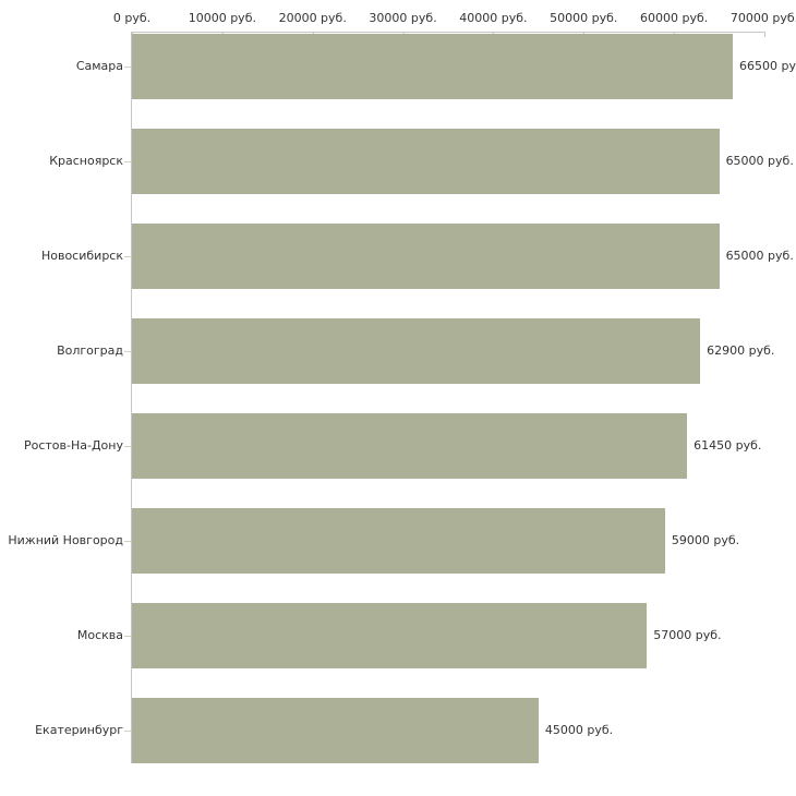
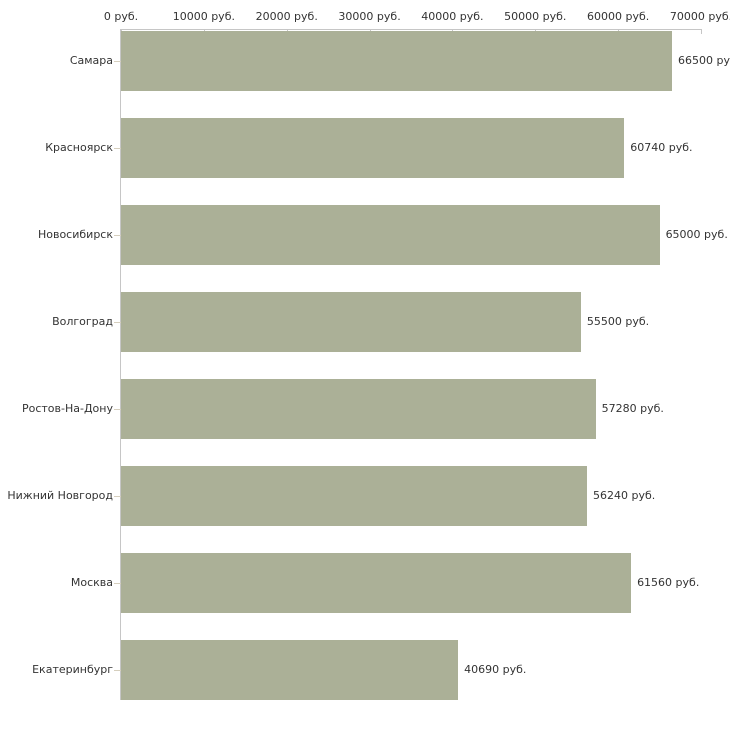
Красноярск: 65000 -> 60740
Волгоград: 62900 -> 55500
Ростов-На-Дону: 61450 -> 57280
Нижний Новгород: 59000 -> 56240
Москва: 57000 -> 61560
Екатеринбург: 45000 -> 40690
